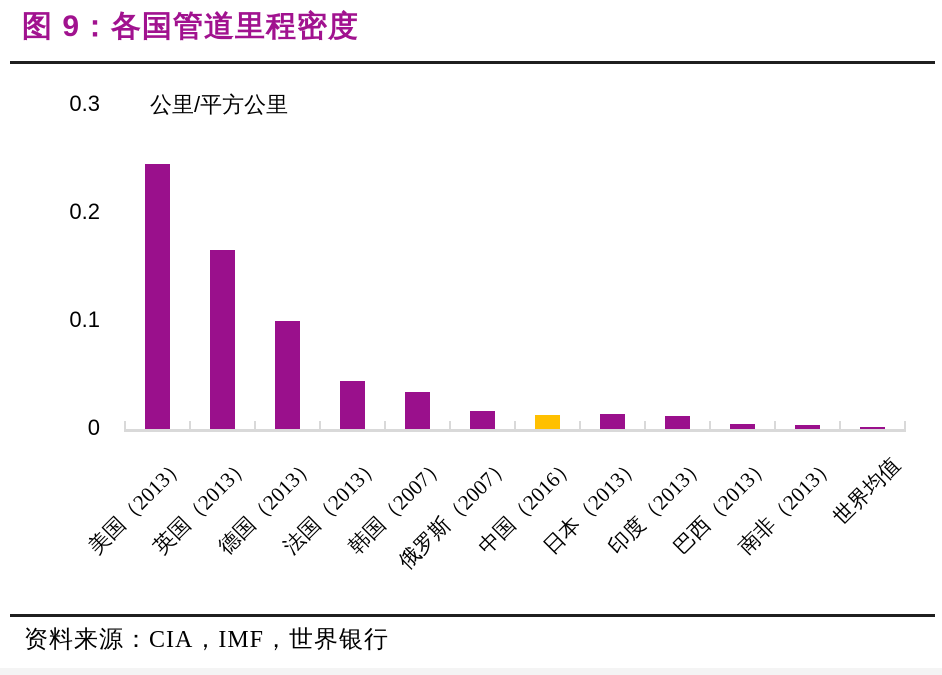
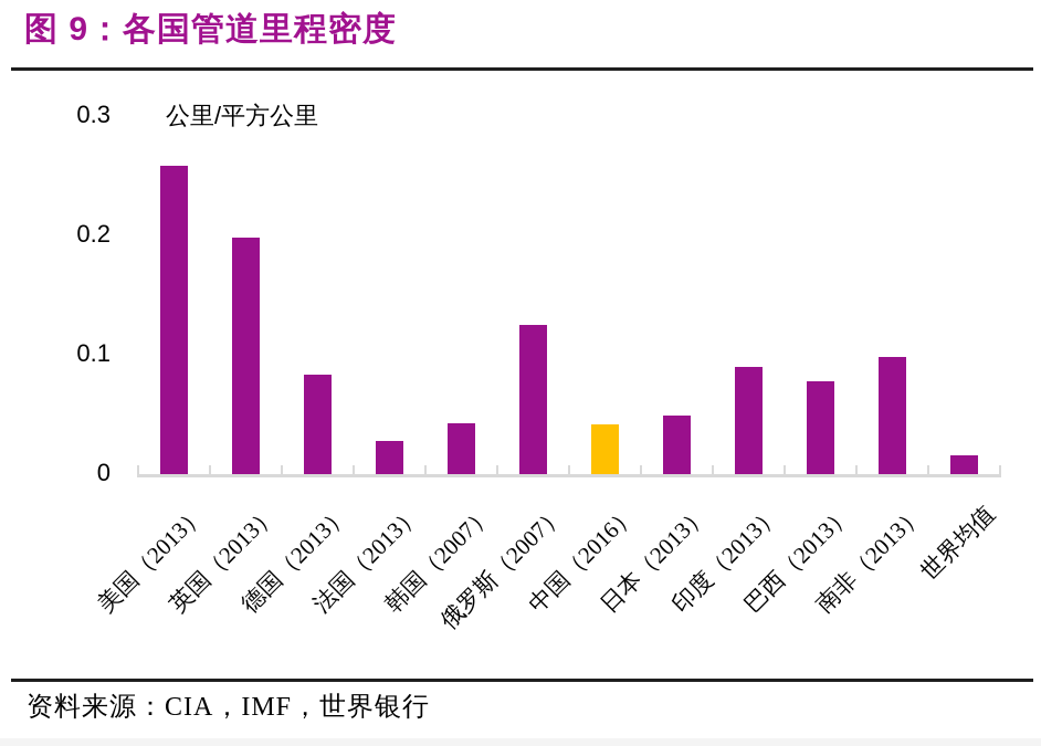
美国（2013）: 0.245 -> 0.258
英国（2013）: 0.166 -> 0.198
德国（2013）: 0.100 -> 0.083
法国（2013）: 0.044 -> 0.028
韩国（2007）: 0.034 -> 0.043
俄罗斯（2007）: 0.017 -> 0.125
中国（2016）: 0.013 -> 0.042
日本（2013）: 0.014 -> 0.049
印度（2013）: 0.012 -> 0.090
巴西（2013）: 0.005 -> 0.078
南非（2013）: 0.004 -> 0.098
世界均值: 0.002 -> 0.016
